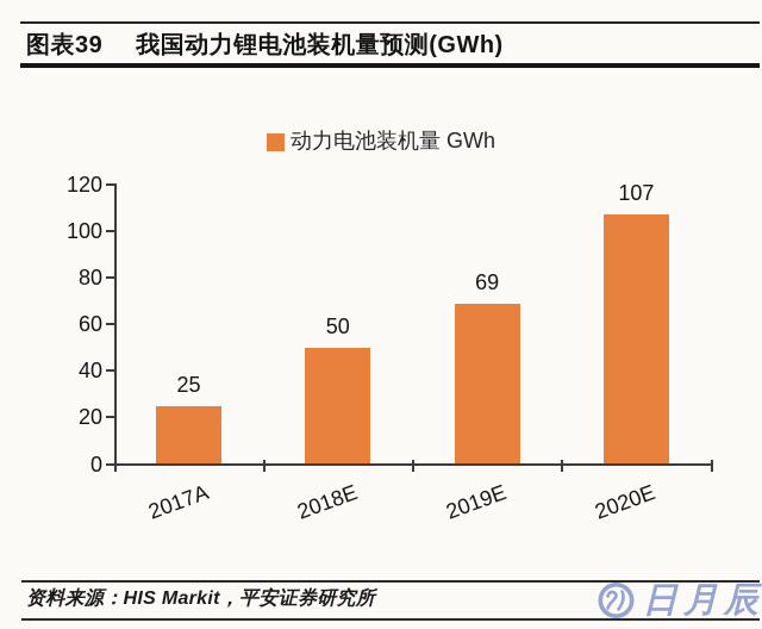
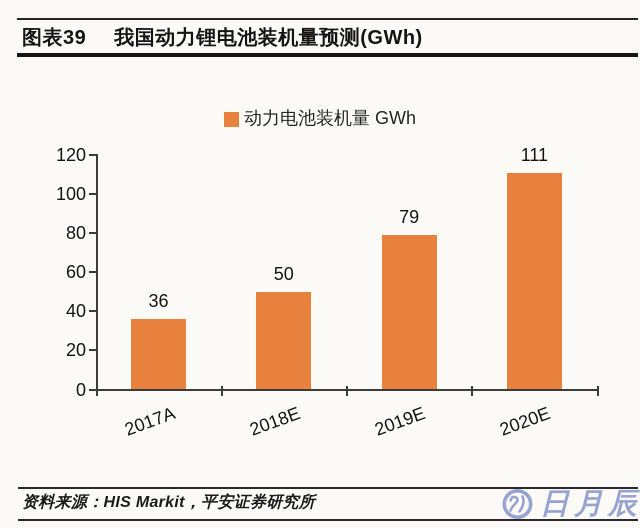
2017A: 25 -> 36
2019E: 69 -> 79
2020E: 107 -> 111
